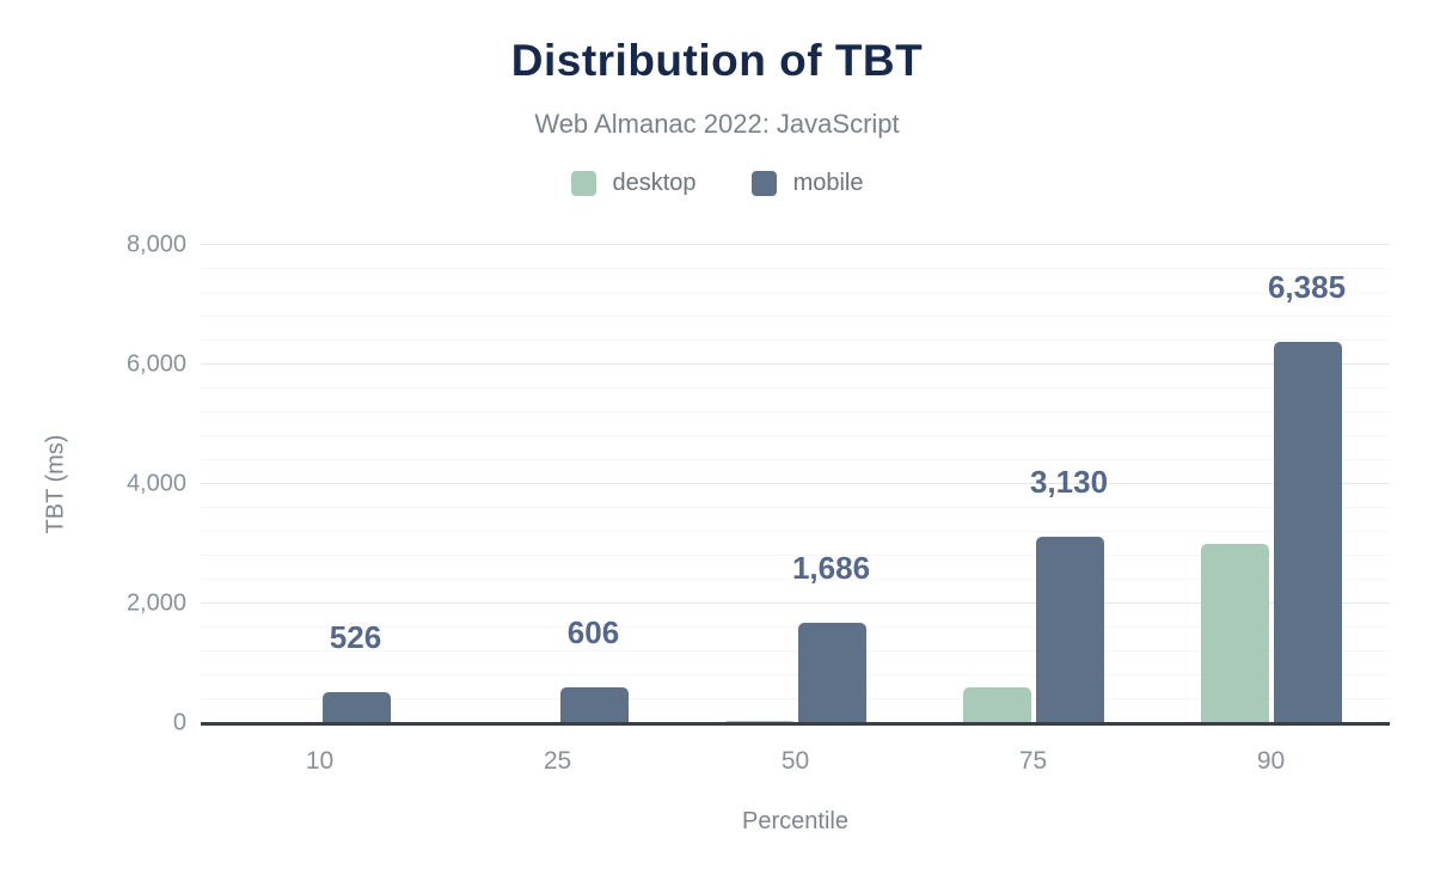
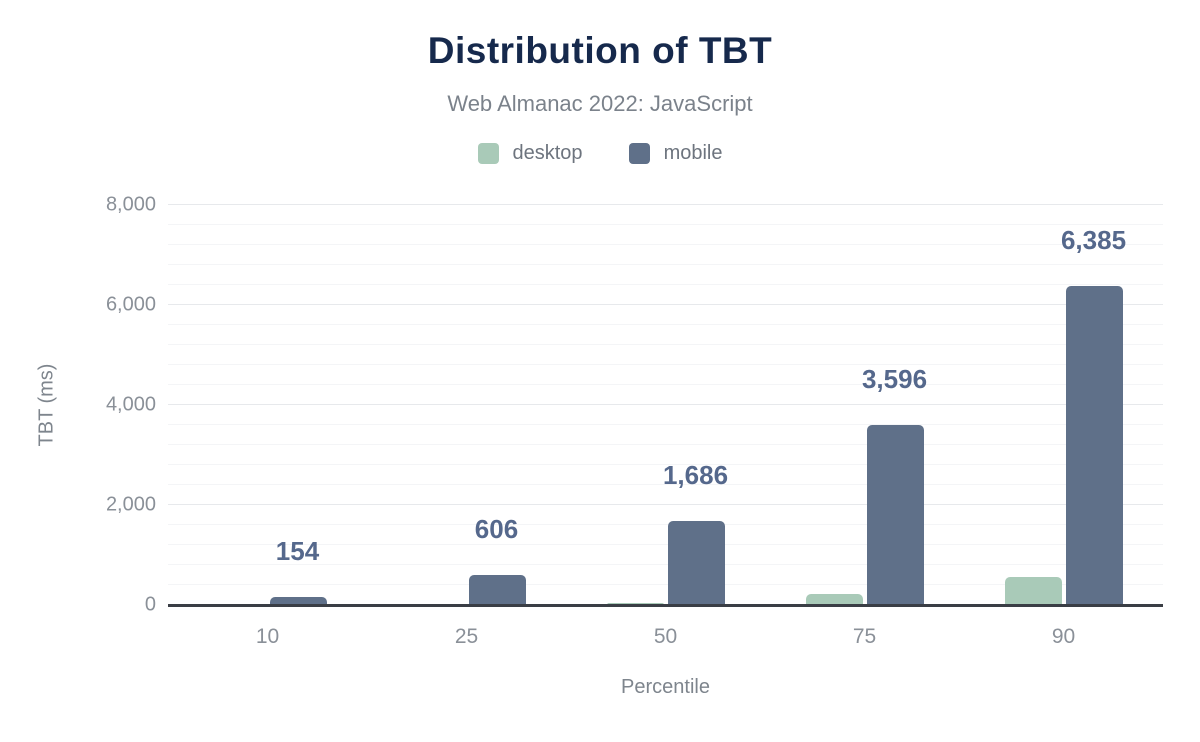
mobile/10: 526 -> 154
desktop/75: 600 -> 200
mobile/75: 3,130 -> 3,596
desktop/90: 3000 -> 600
